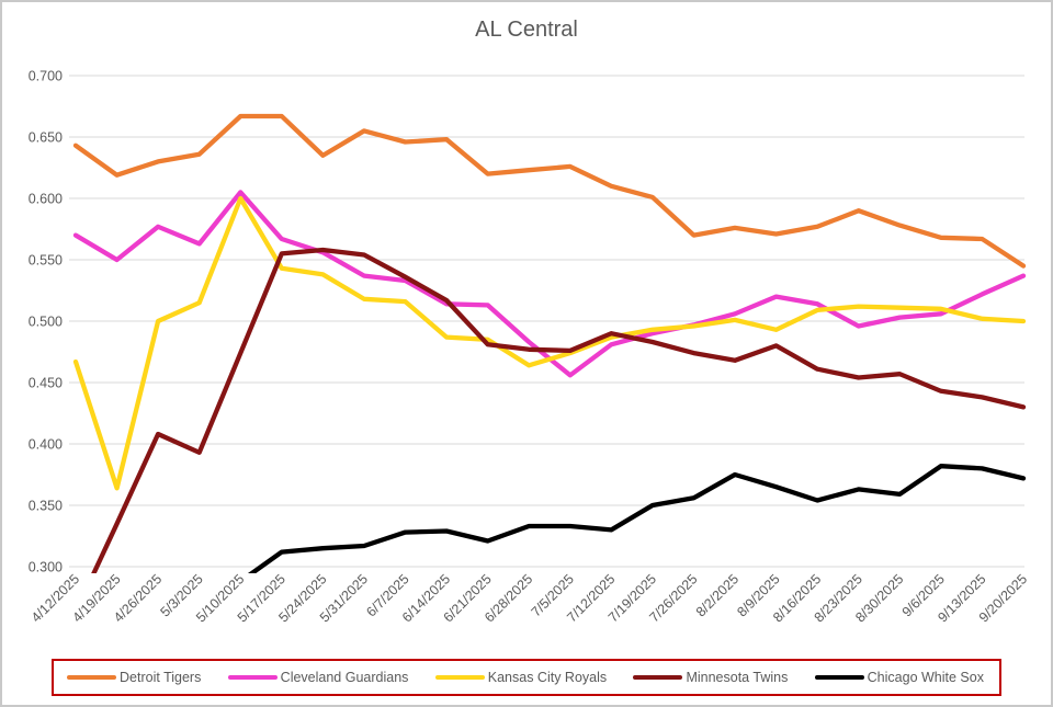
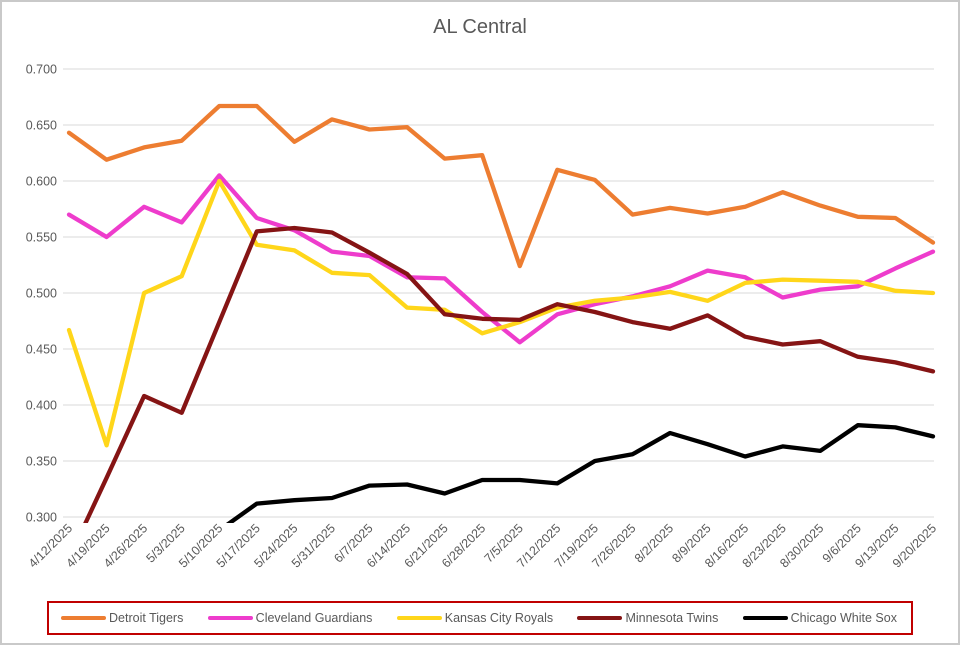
Detroit Tigers/7/5/2025: 0.626 -> 0.524
